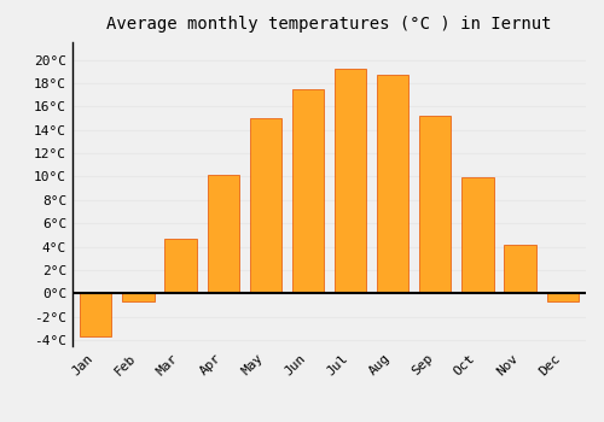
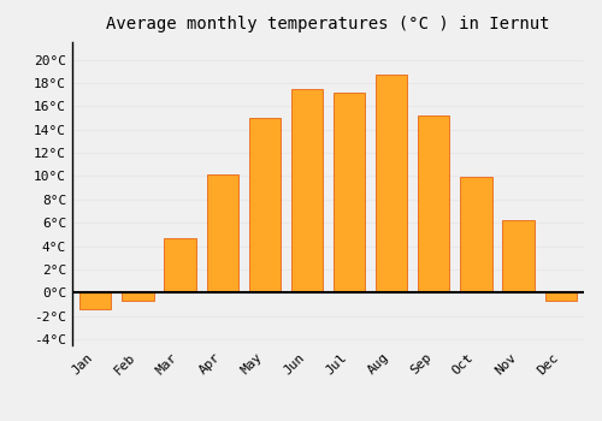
Jan: -3.7°C -> -1.4°C
Jul: 19.2°C -> 17.2°C
Nov: 4.2°C -> 6.2°C
